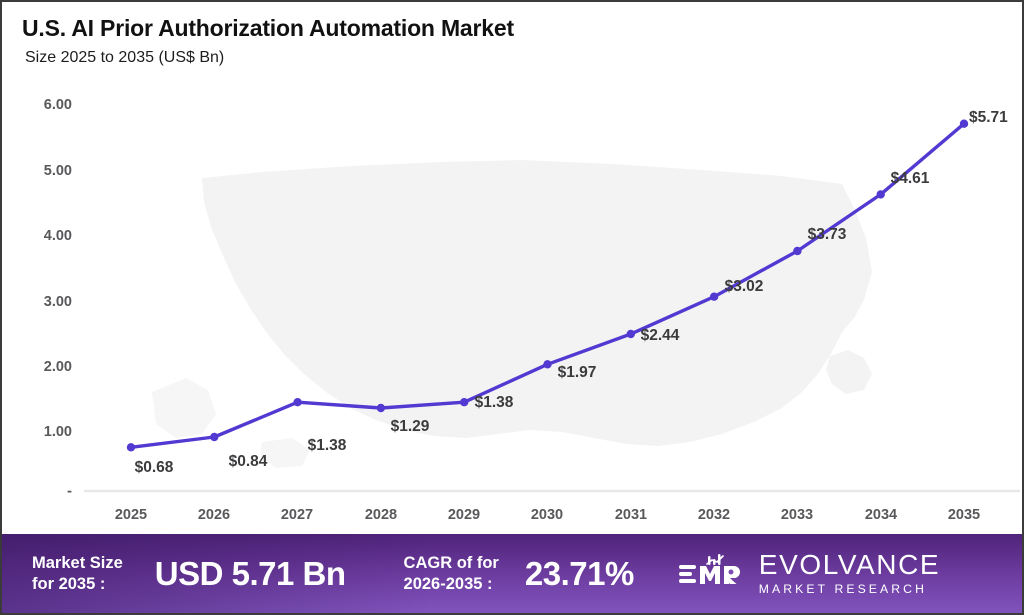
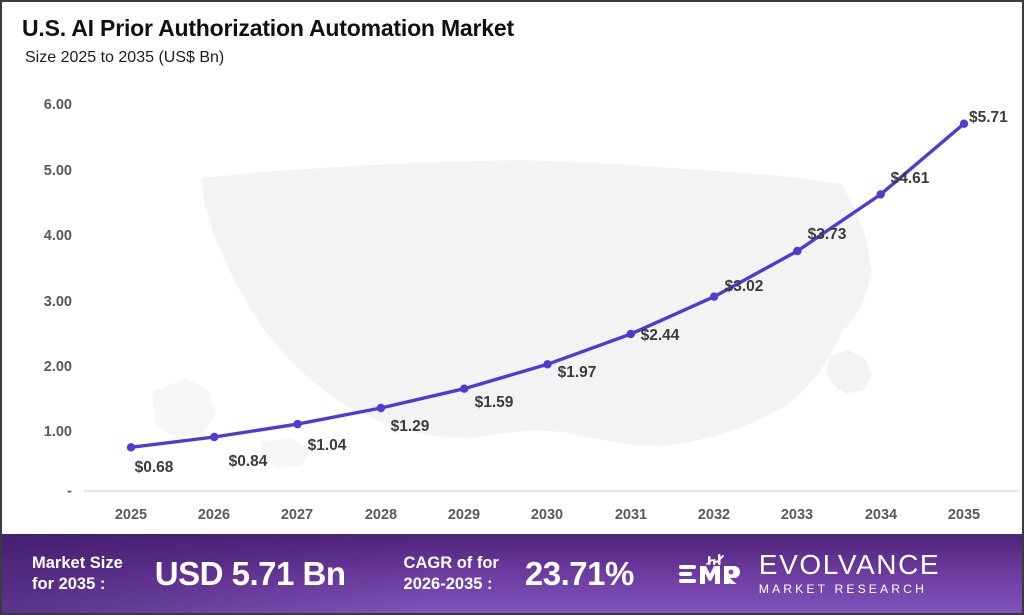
2027: $1.38 -> $1.04
2029: $1.38 -> $1.59
